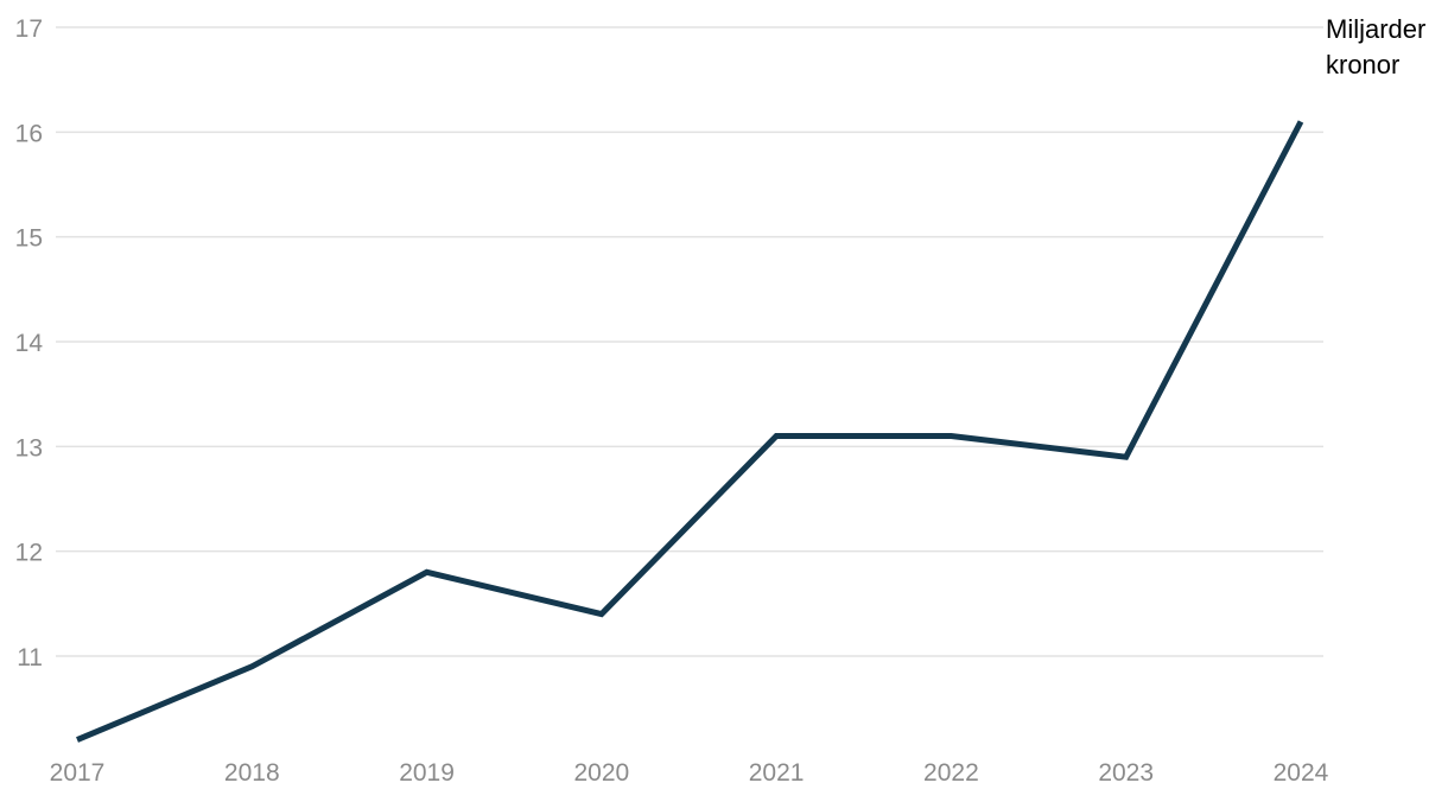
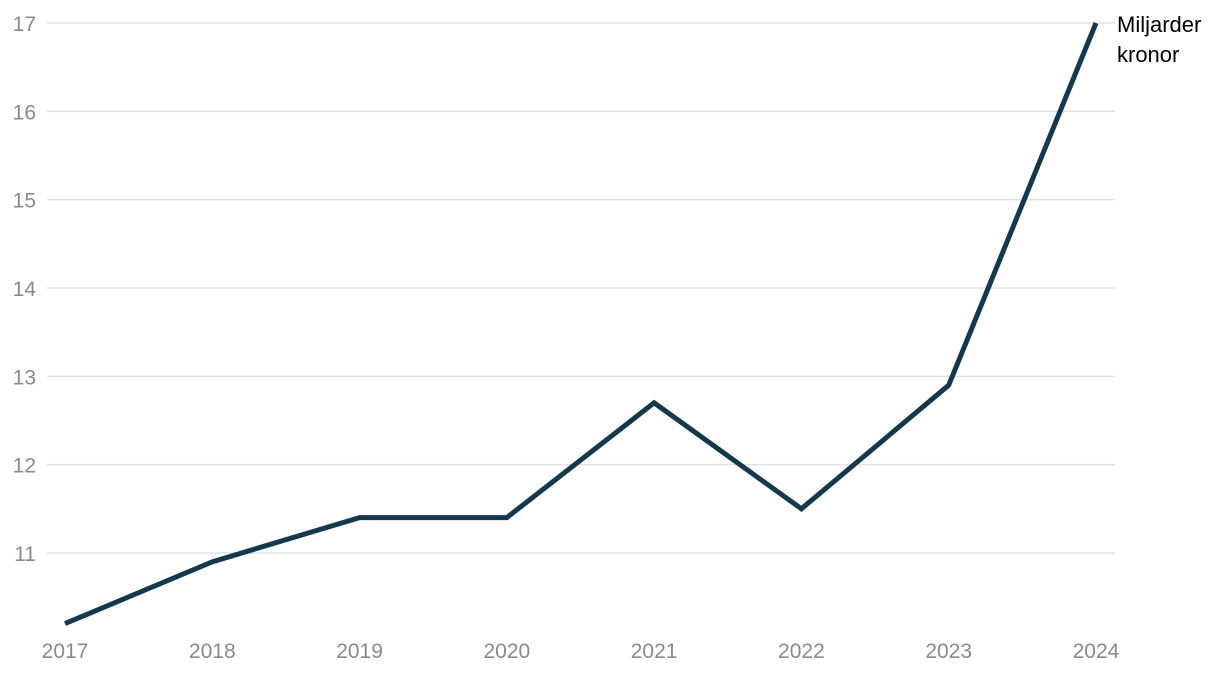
2019: 11.8 -> 11.4
2021: 13.1 -> 12.7
2022: 13.1 -> 11.5
2024: 16.1 -> 17.0
